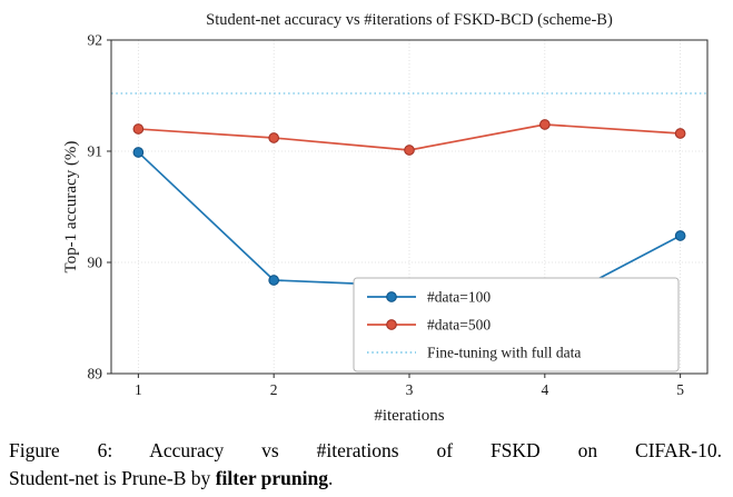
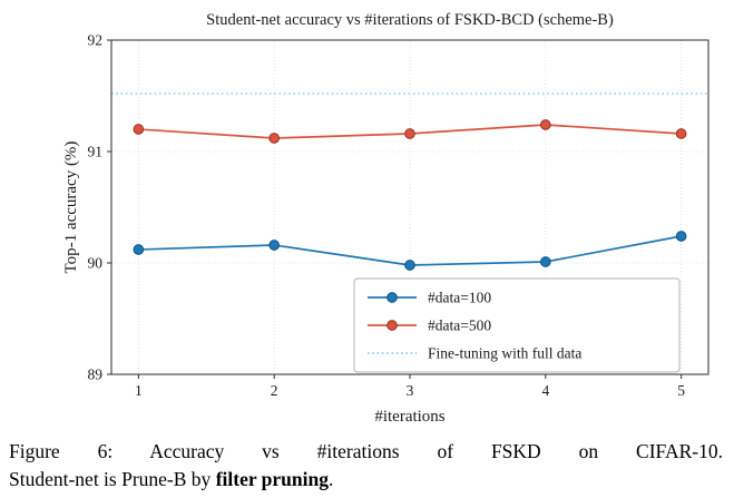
#data=100/1: 90.99 -> 90.12
#data=100/2: 89.84 -> 90.16
#data=100/3: 89.79 -> 89.98
#data=500/3: 91.01 -> 91.16
#data=100/4: 89.60 -> 90.01
